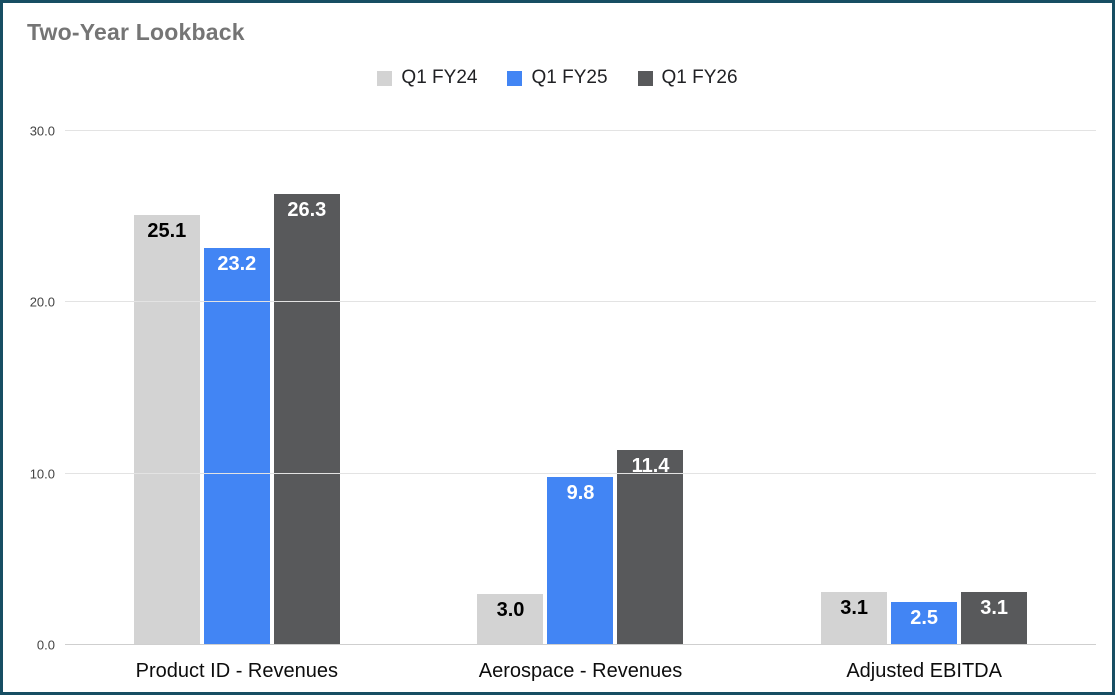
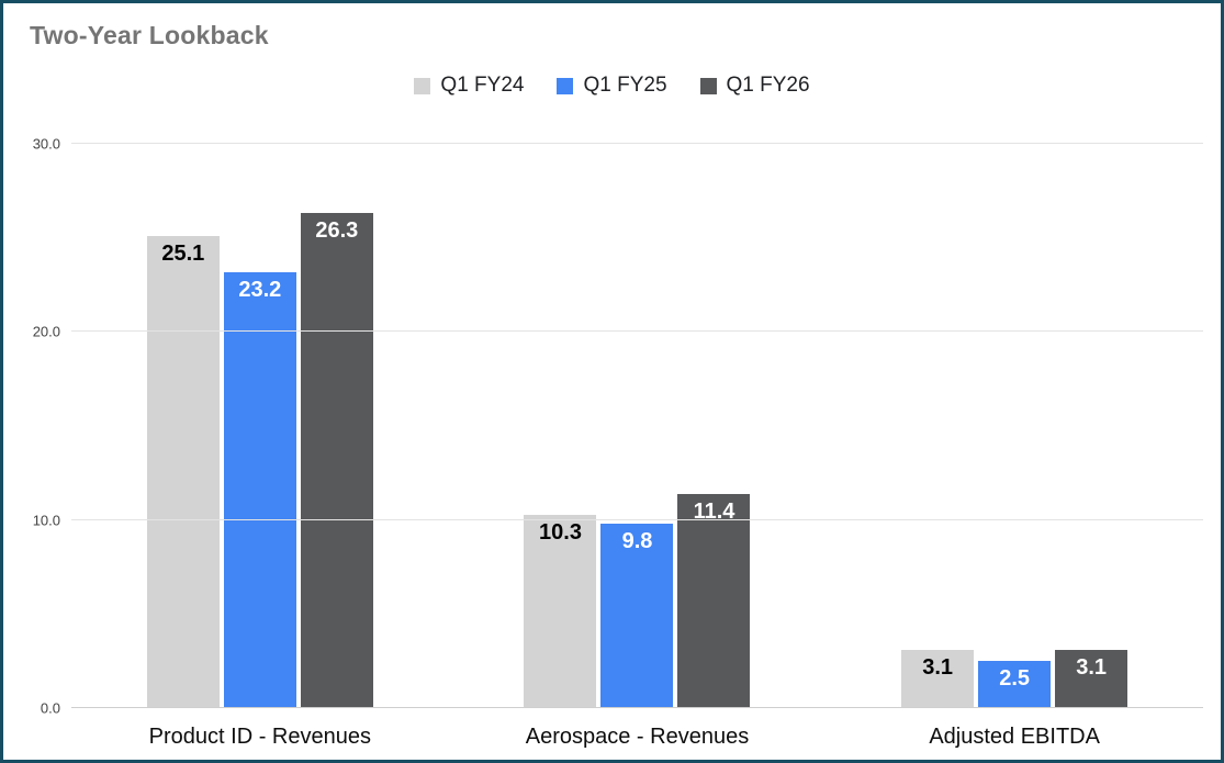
Q1 FY24/Aerospace - Revenues: 3.0 -> 10.3
